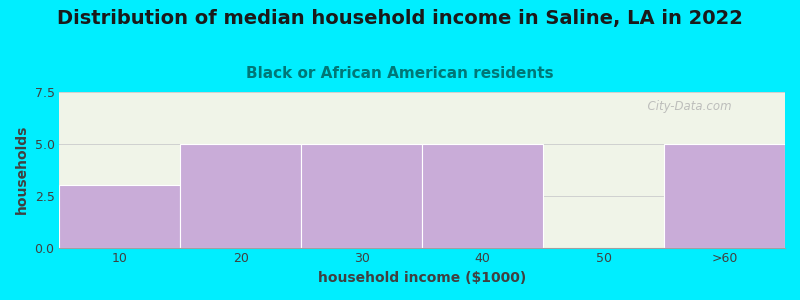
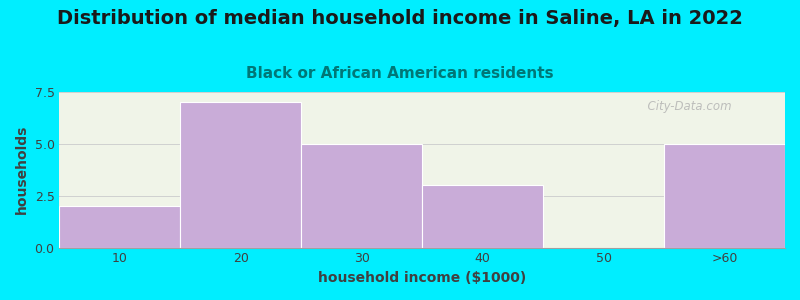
10: 3 -> 2
20: 5 -> 7
40: 5 -> 3
